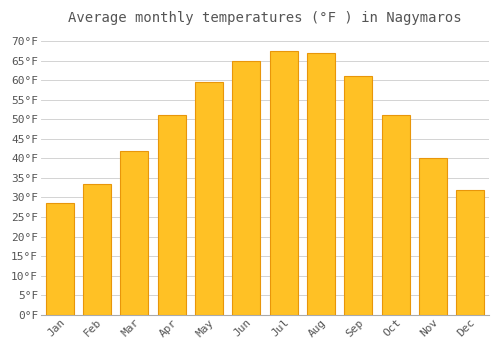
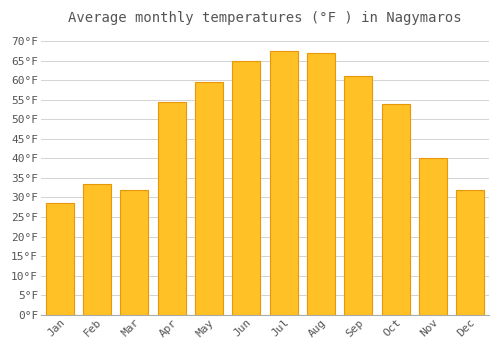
Mar: 42.0°F -> 32.0°F
Apr: 51.0°F -> 54.5°F
Oct: 51.0°F -> 54.0°F
